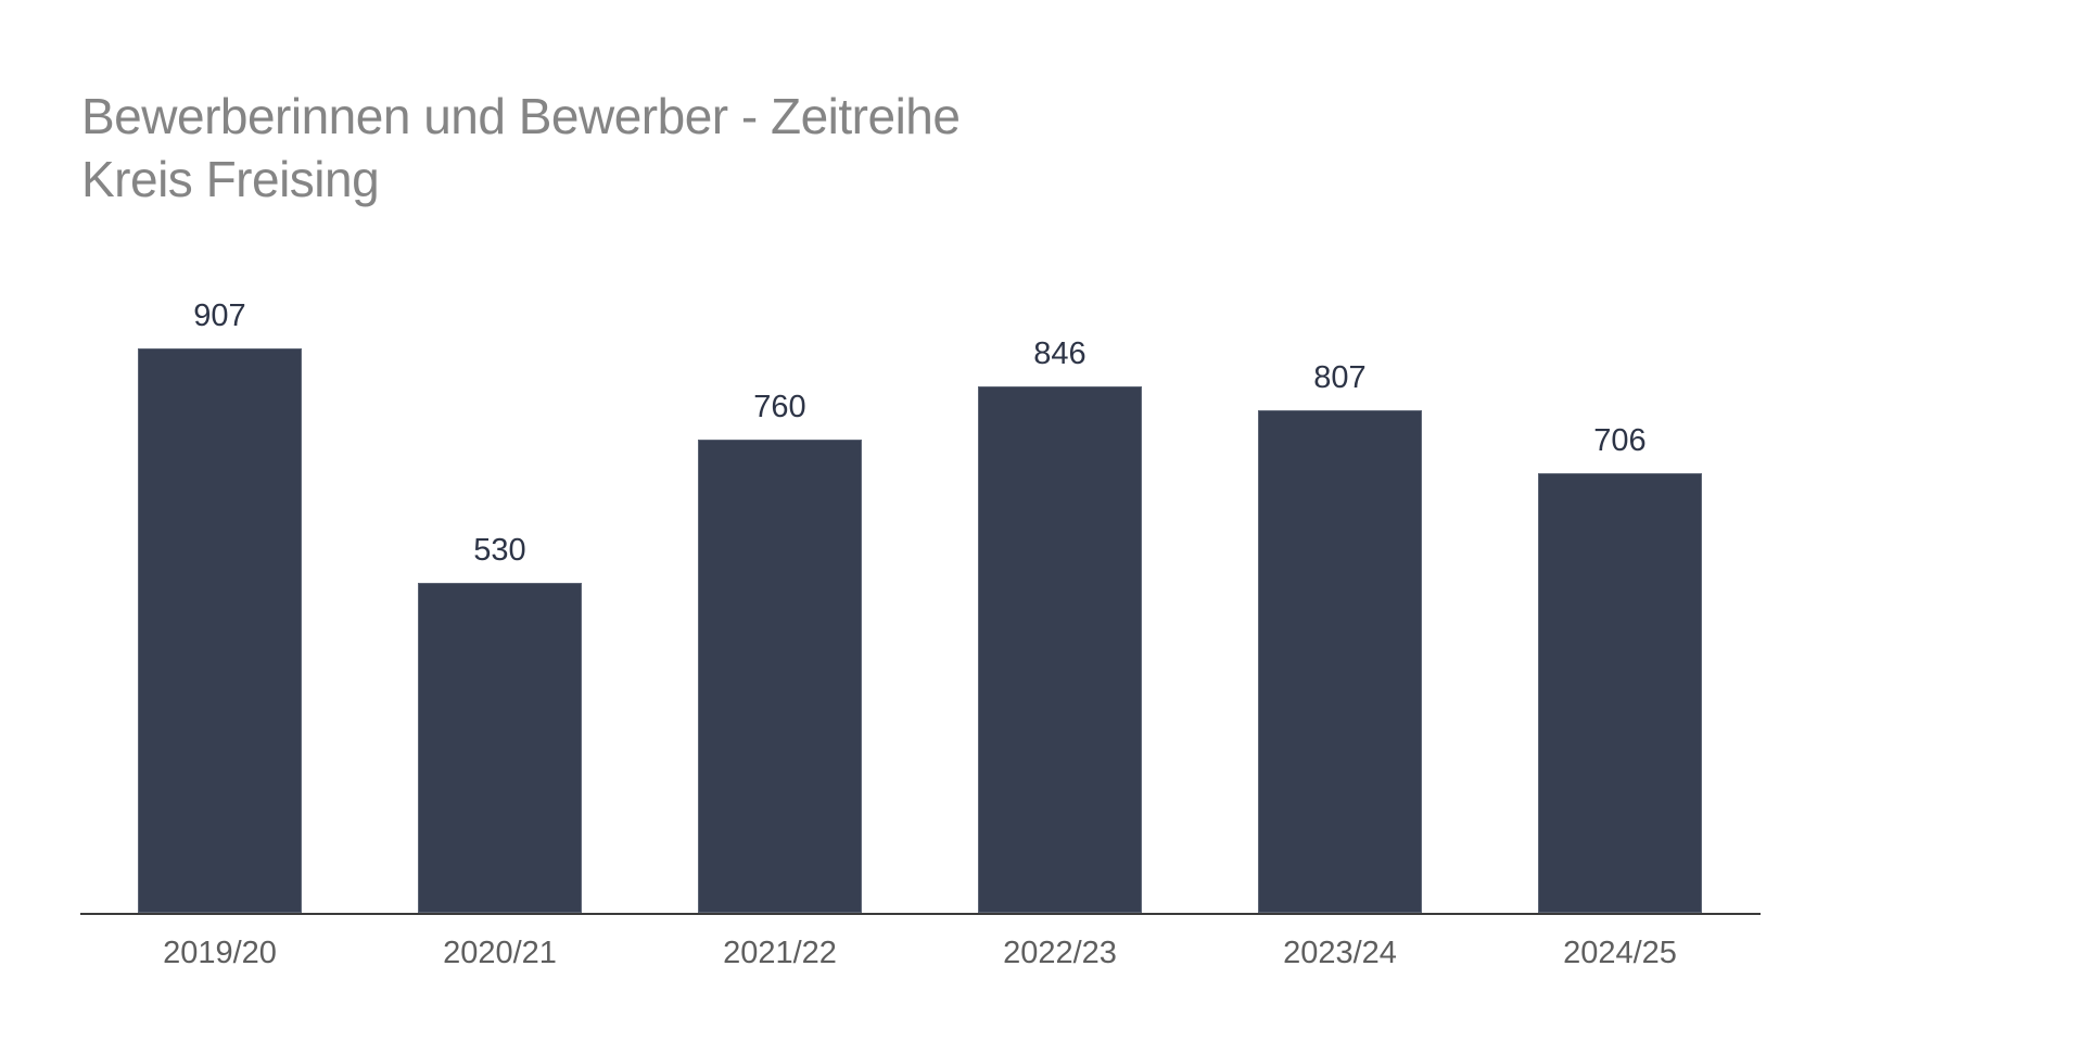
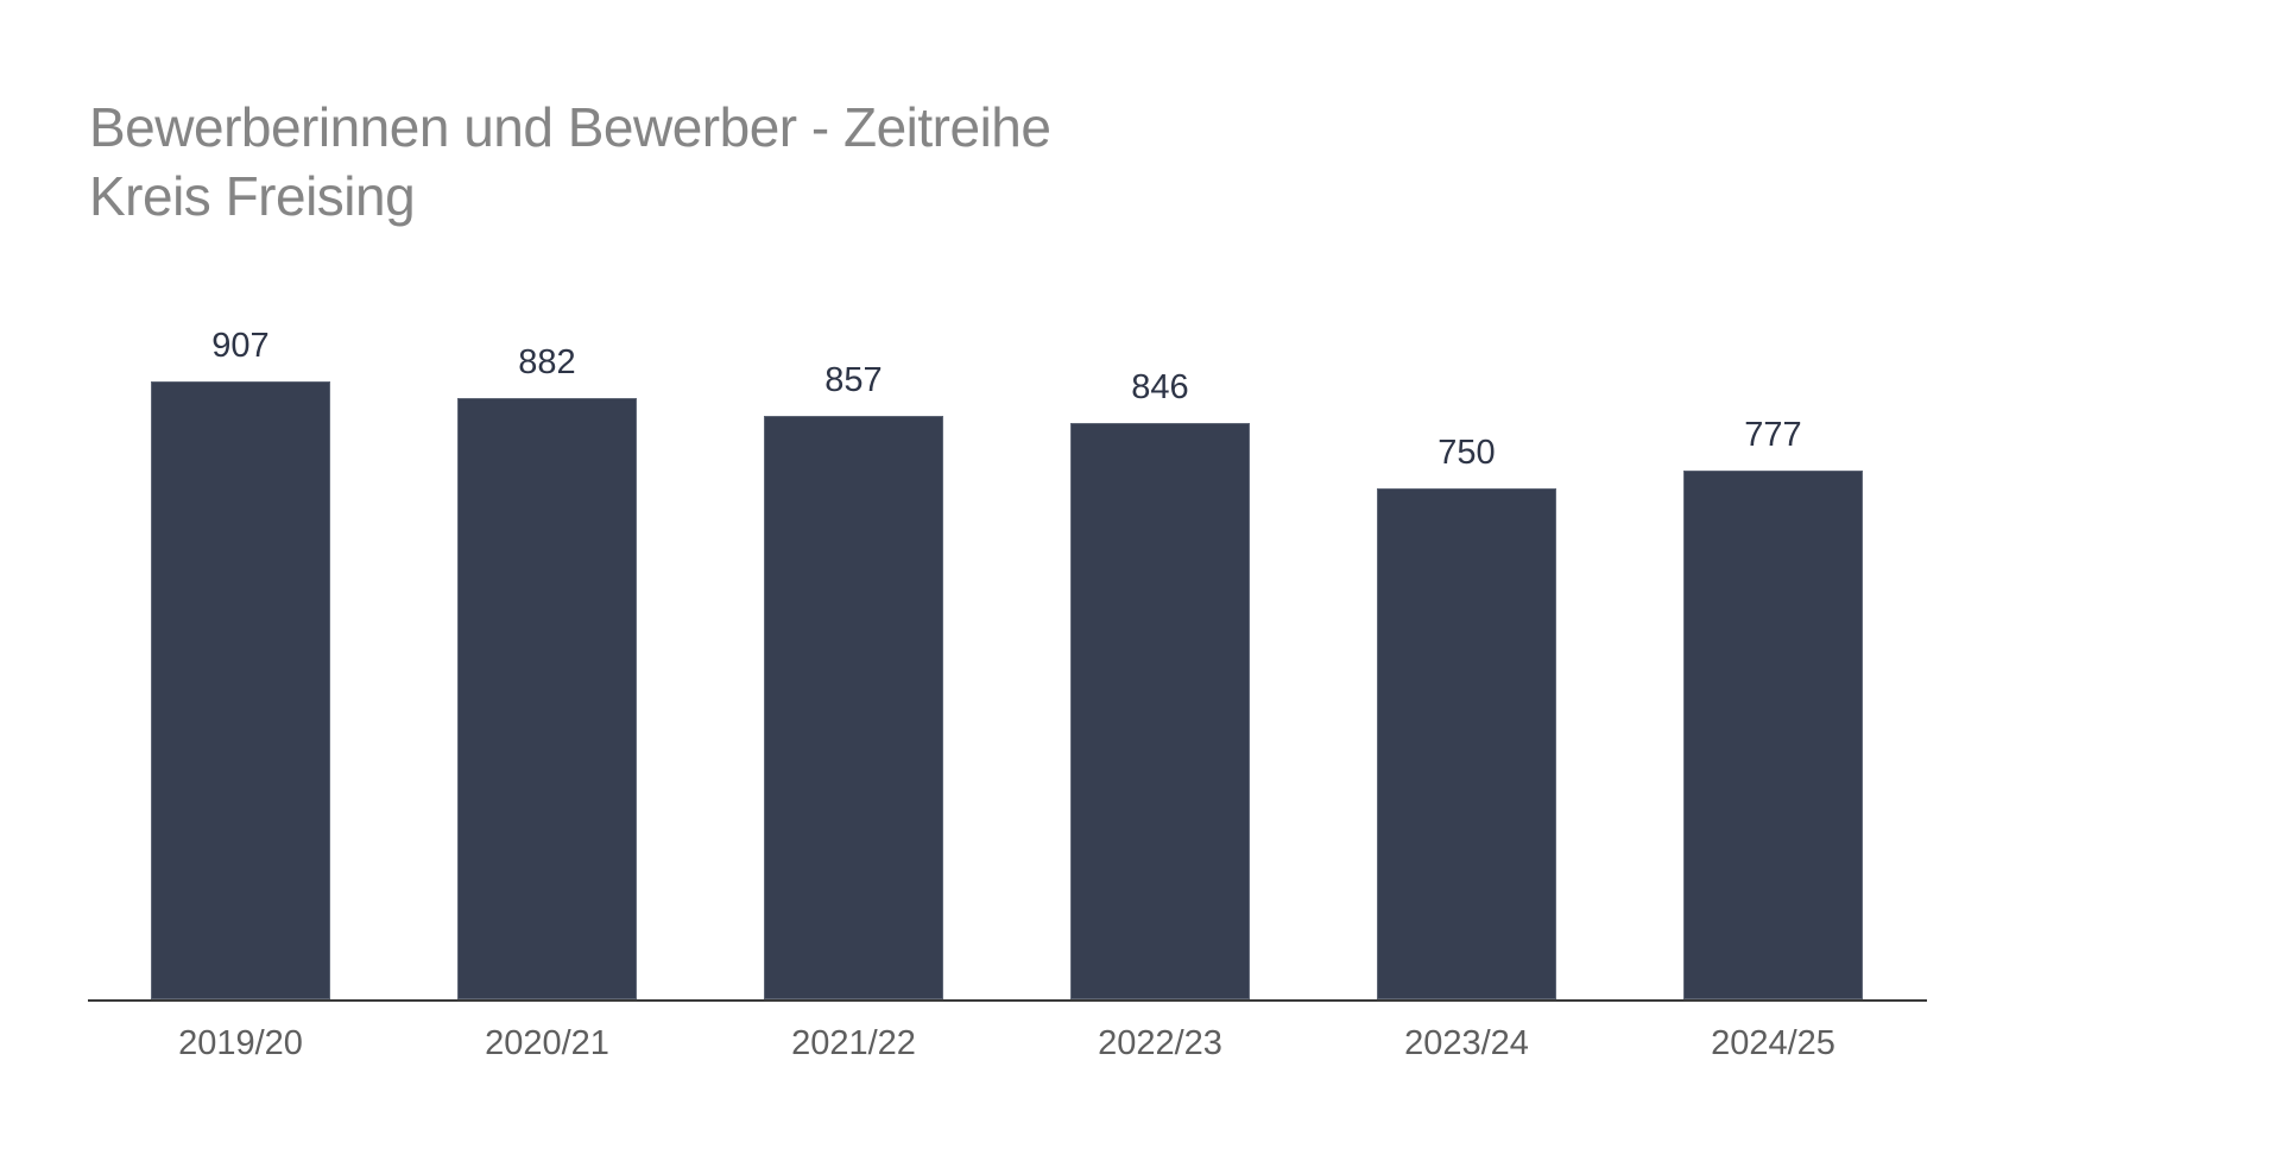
2020/21: 530 -> 882
2021/22: 760 -> 857
2023/24: 807 -> 750
2024/25: 706 -> 777
